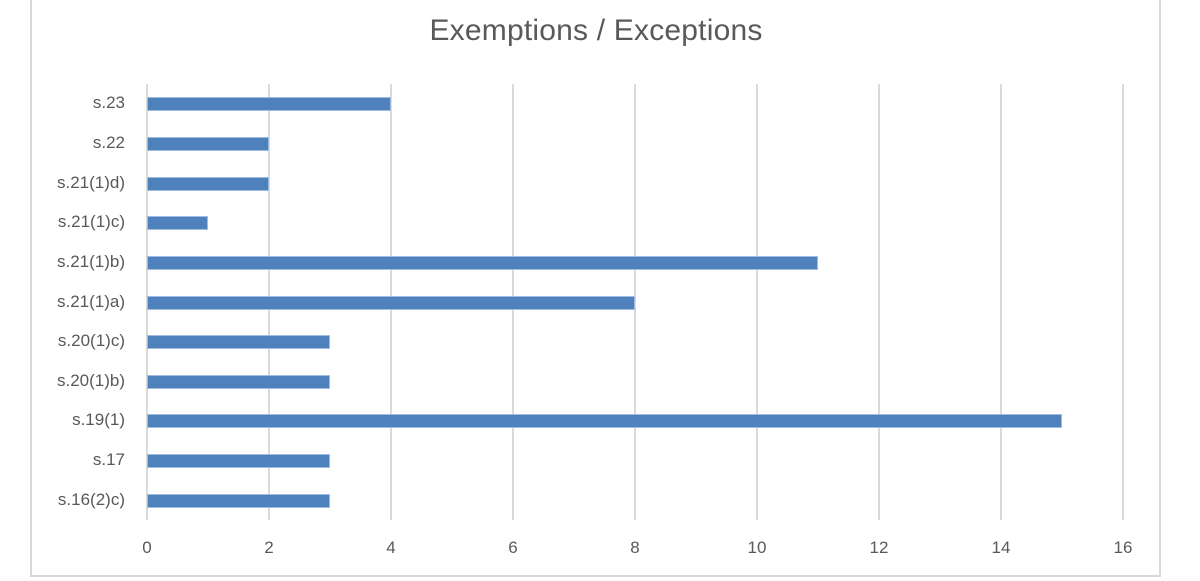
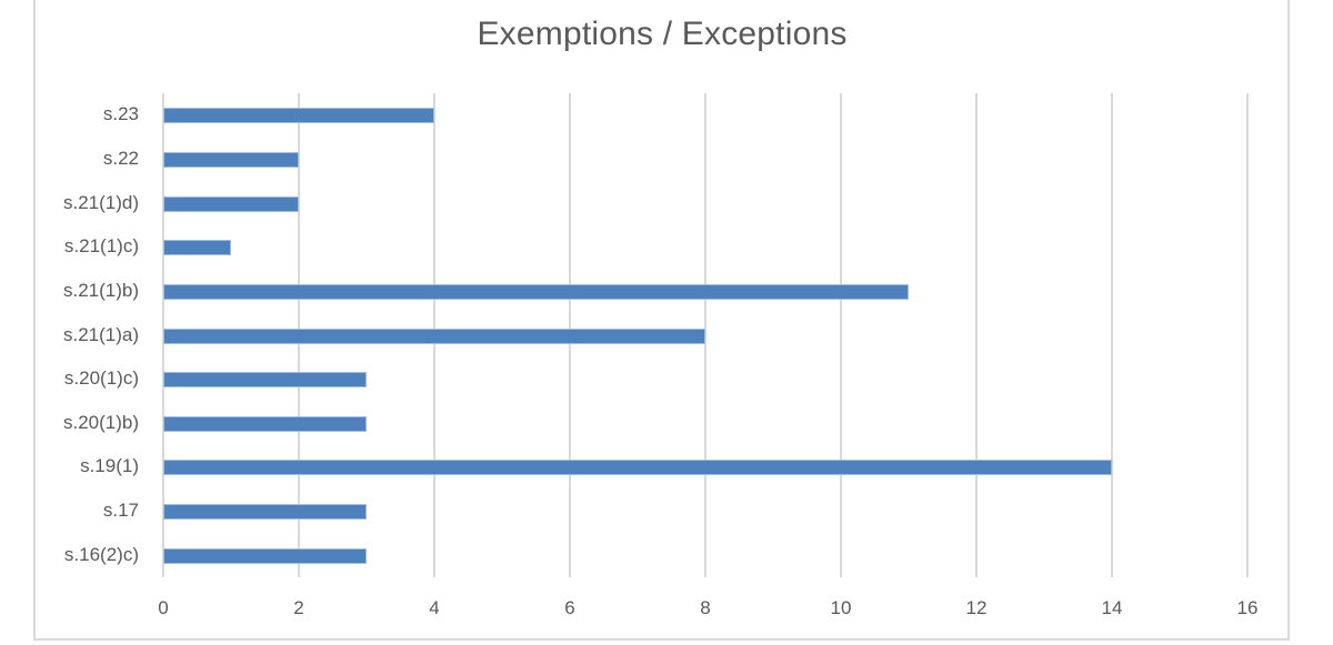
s.19(1): 15 -> 14
